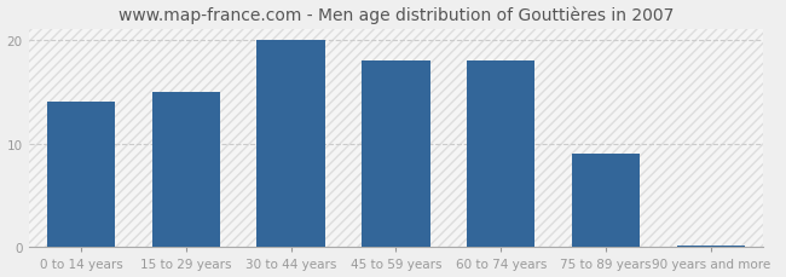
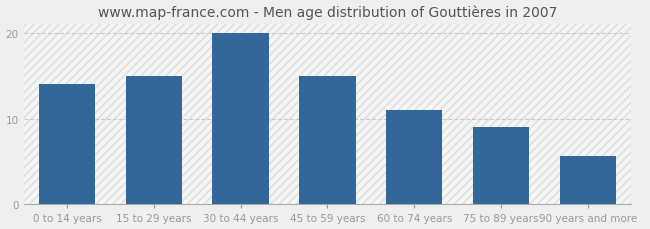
45 to 59 years: 18.0 -> 15.0
60 to 74 years: 18.0 -> 11.0
90 years and more: 0.2 -> 5.6
